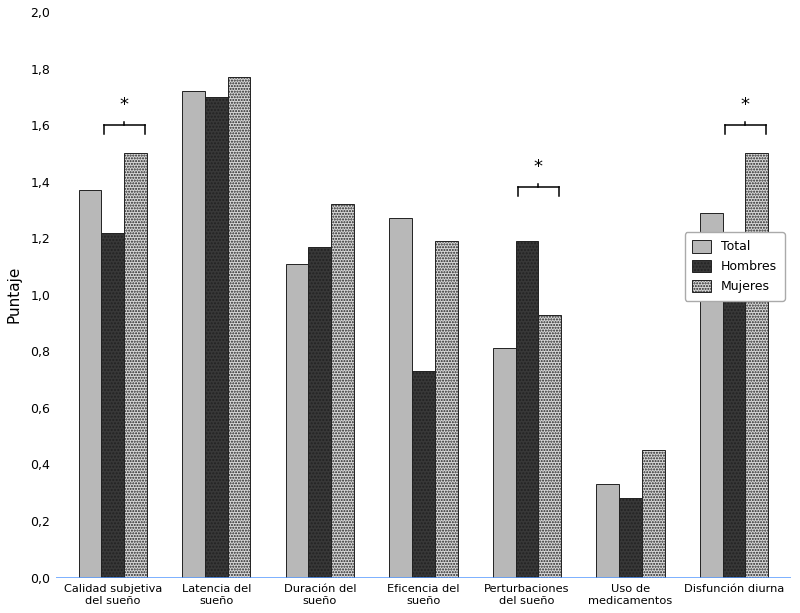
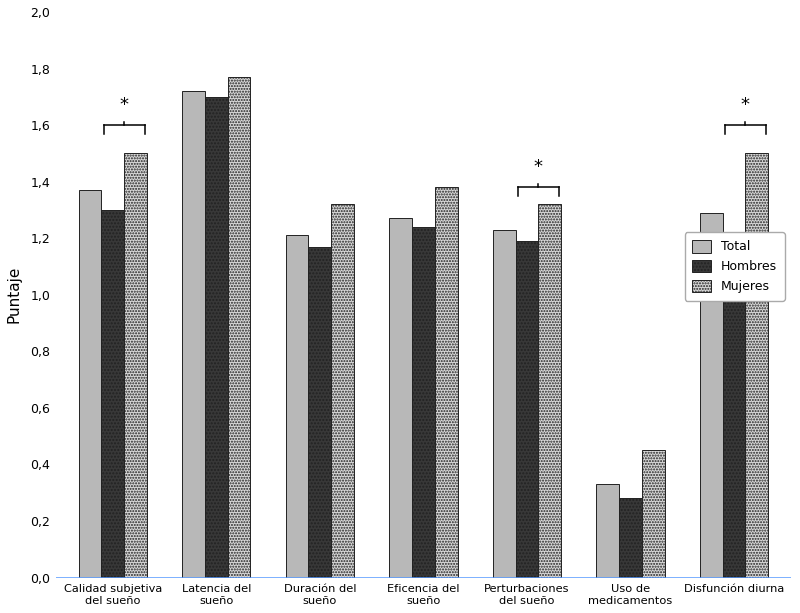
Hombres/Calidad subjetiva del sueño: 1,22 -> 1,30
Total/Duración del sueño: 1,11 -> 1,21
Hombres/Eficencia del sueño: 0,73 -> 1,24
Mujeres/Eficencia del sueño: 1,19 -> 1,38
Total/Perturbaciones del sueño: 0,81 -> 1,23
Mujeres/Perturbaciones del sueño: 0,93 -> 1,32
